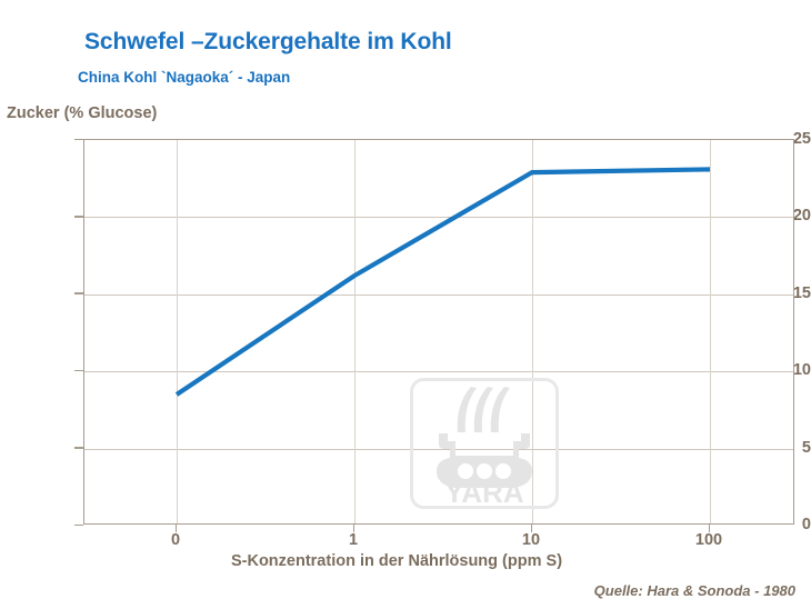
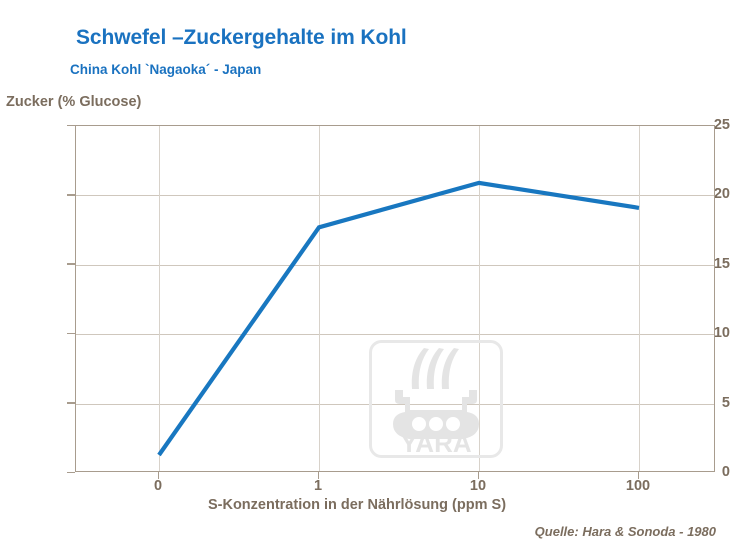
0: 8.5 -> 1.3
1: 16.2 -> 17.7
10: 22.9 -> 20.9
100: 23.1 -> 19.1
